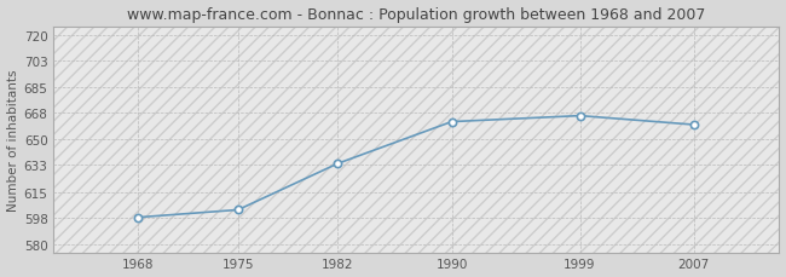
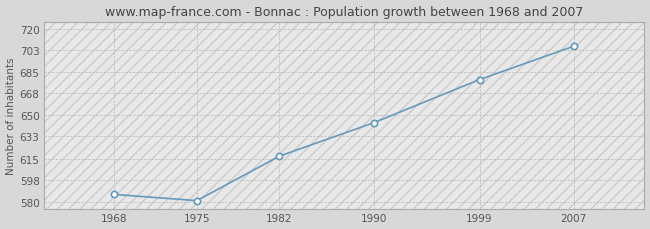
1968: 598 -> 586
1975: 603 -> 581
1982: 634 -> 617
1990: 662 -> 644
1999: 666 -> 679
2007: 660 -> 706
